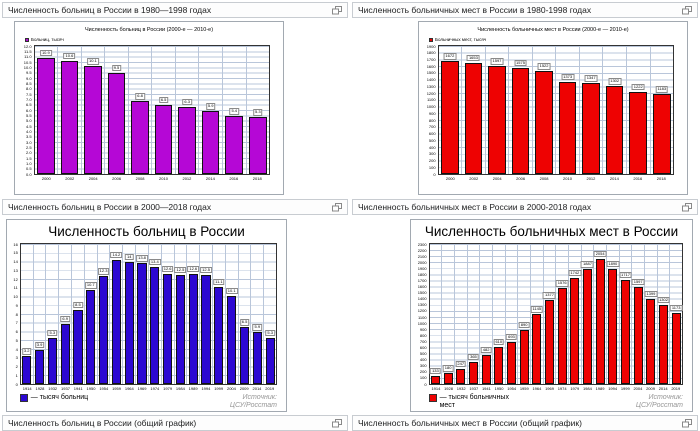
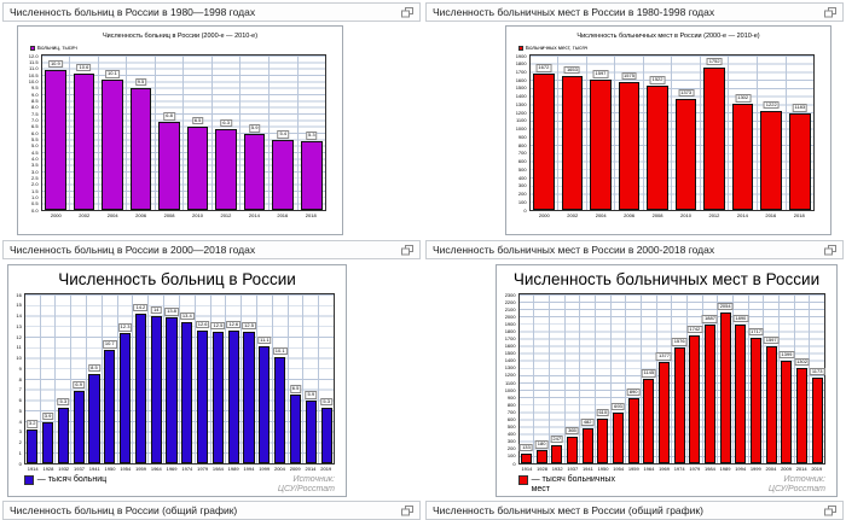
Численность больничных мест в России (2000-е — 2010-е)/2012: 1347 -> 1752
